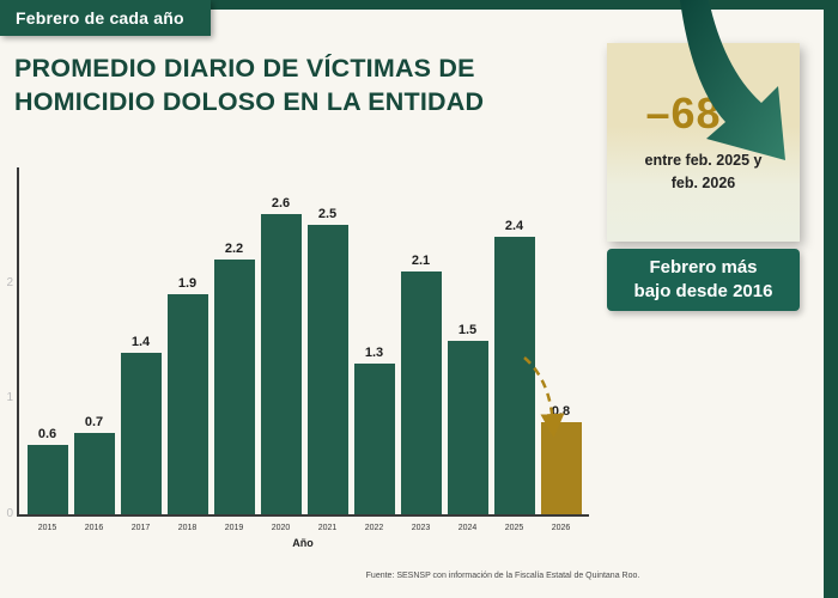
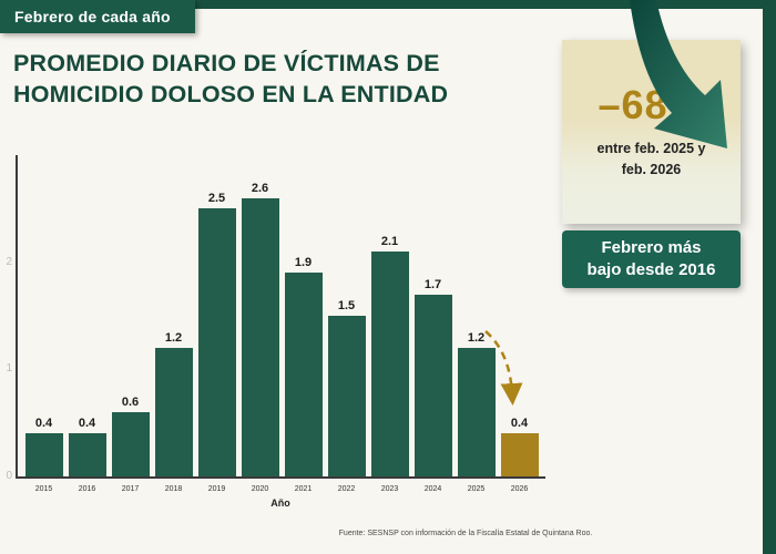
2015: 0.6 -> 0.4
2016: 0.7 -> 0.4
2017: 1.4 -> 0.6
2018: 1.9 -> 1.2
2019: 2.2 -> 2.5
2021: 2.5 -> 1.9
2022: 1.3 -> 1.5
2024: 1.5 -> 1.7
2025: 2.4 -> 1.2
2026: 0.8 -> 0.4
